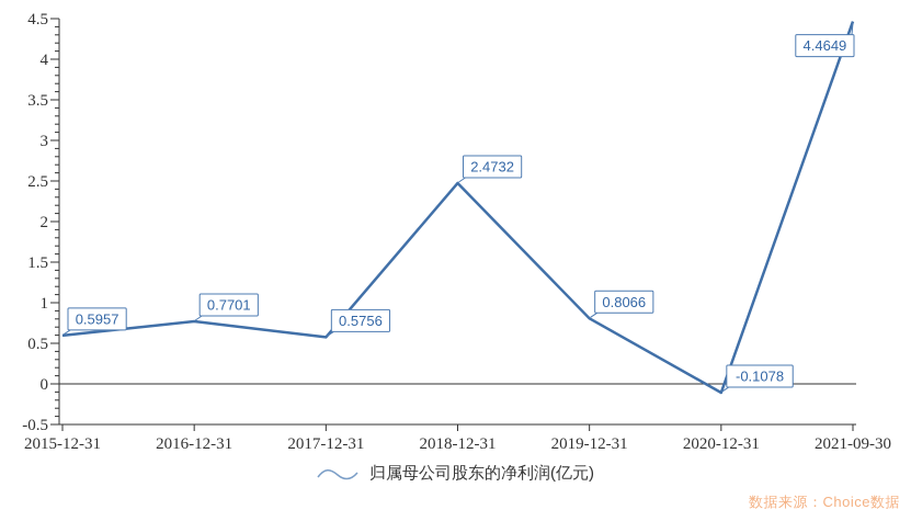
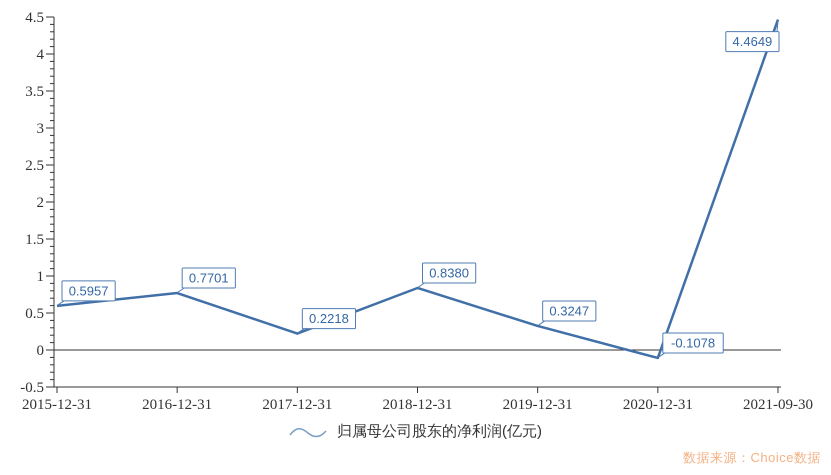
2017-12-31: 0.5756 -> 0.2218
2018-12-31: 2.4732 -> 0.8380
2019-12-31: 0.8066 -> 0.3247
